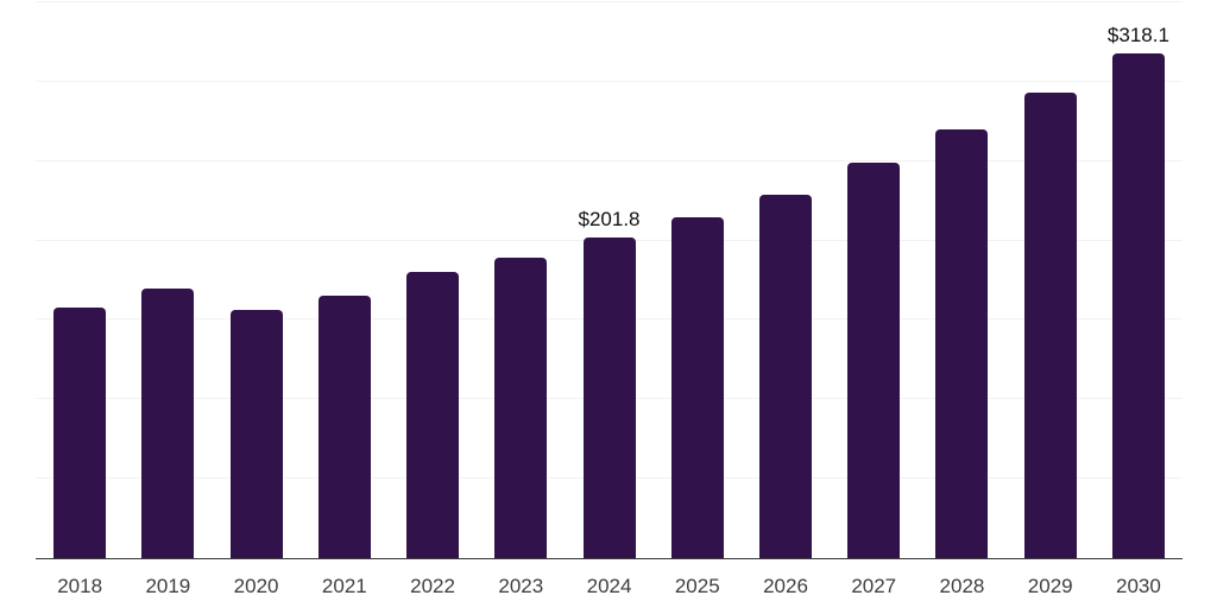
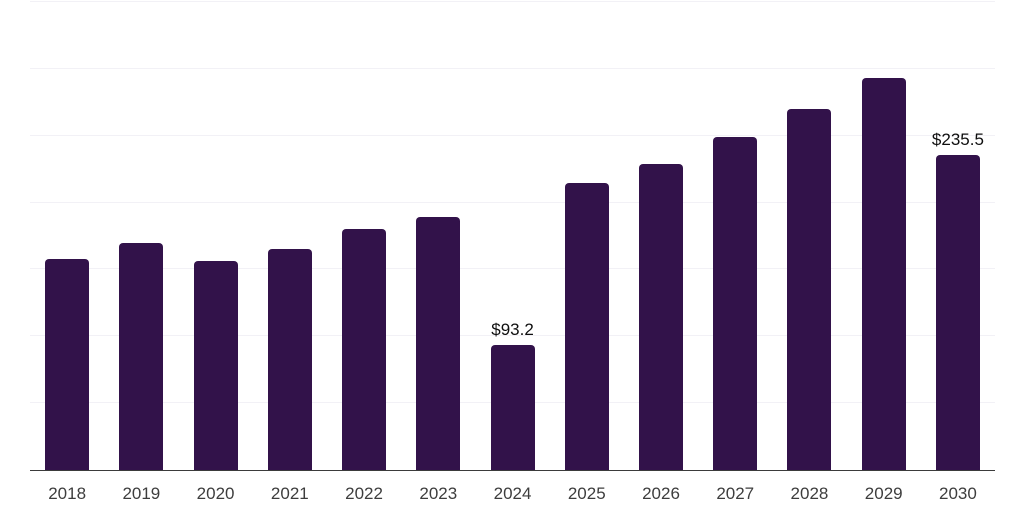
2024: $201.8 -> $93.2
2030: $318.1 -> $235.5
